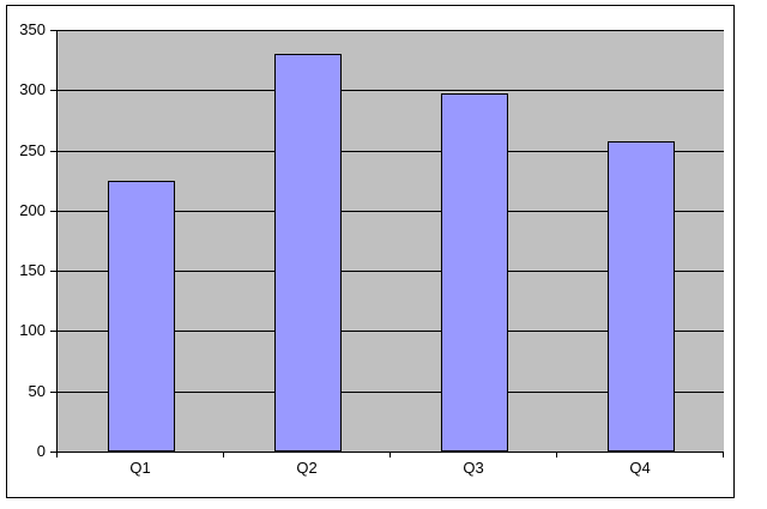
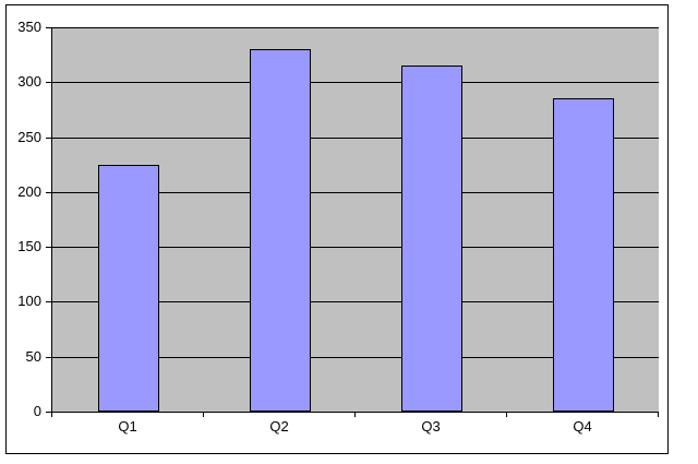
Q3: 297 -> 315
Q4: 258 -> 285
